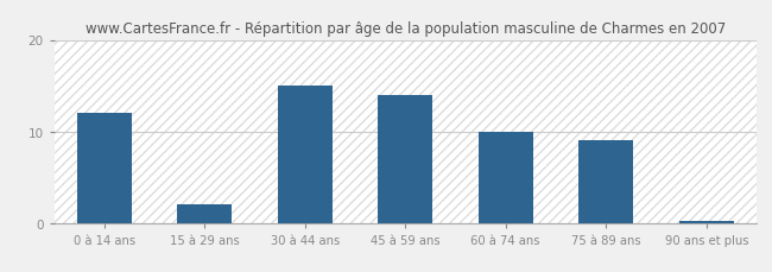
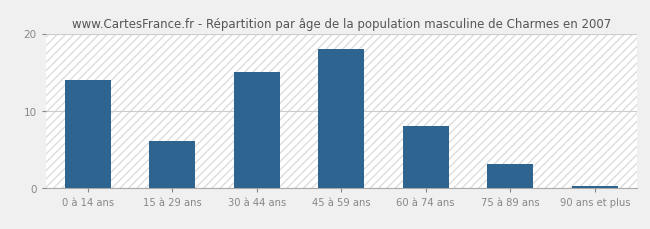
0 à 14 ans: 12.0 -> 14.0
15 à 29 ans: 2.0 -> 6.0
45 à 59 ans: 14.0 -> 18.0
60 à 74 ans: 10.0 -> 8.0
75 à 89 ans: 9.0 -> 3.0
